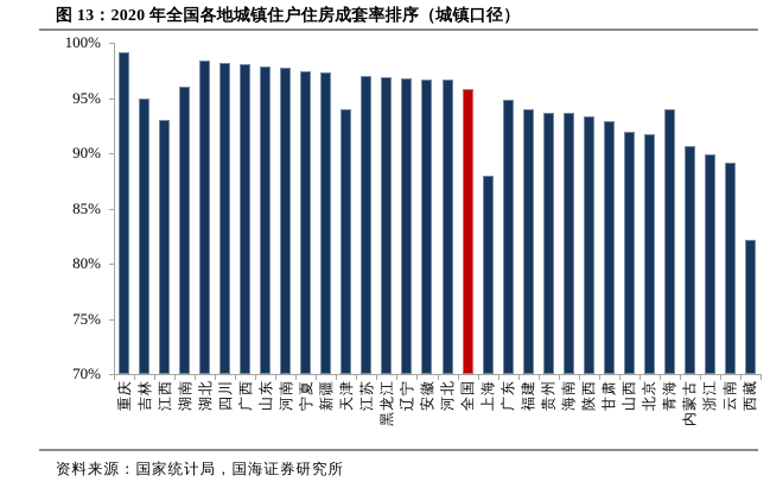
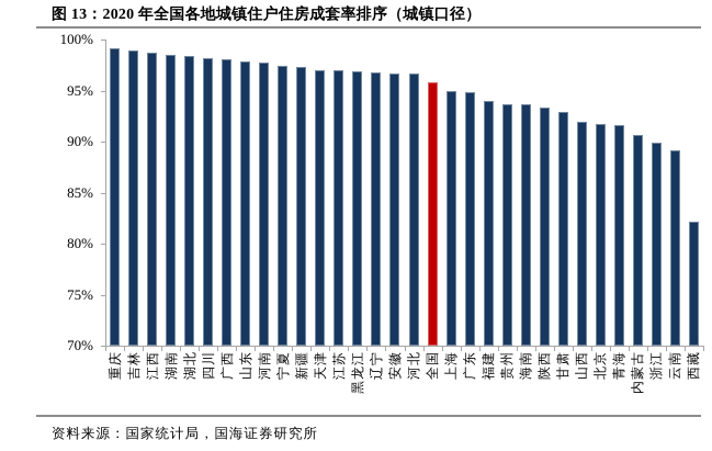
吉林: 95% -> 99%
江西: 93% -> 99%
湖南: 96% -> 98%
天津: 94% -> 97%
上海: 88% -> 95%
青海: 94% -> 92%
